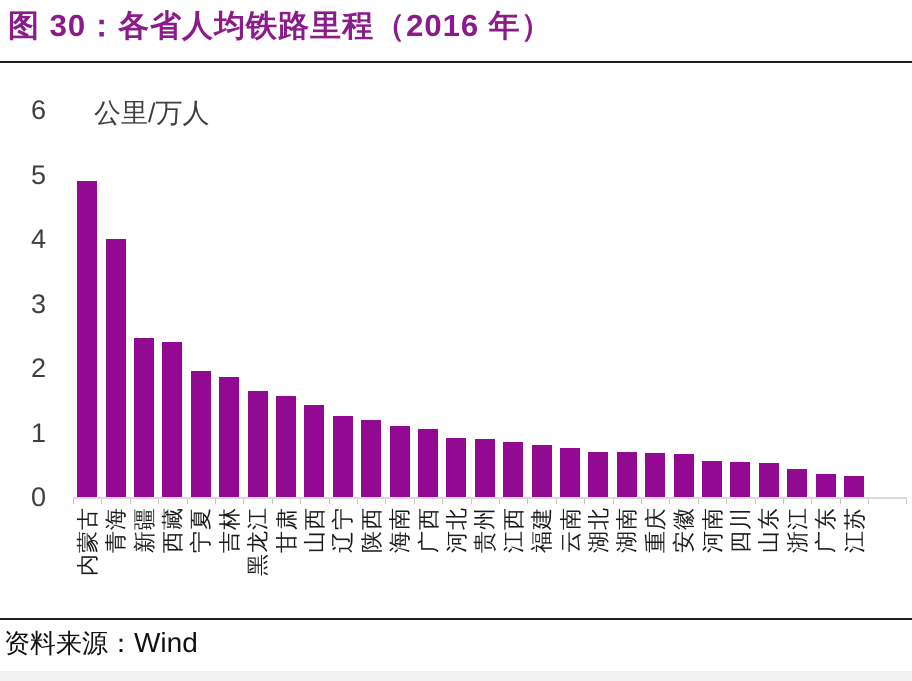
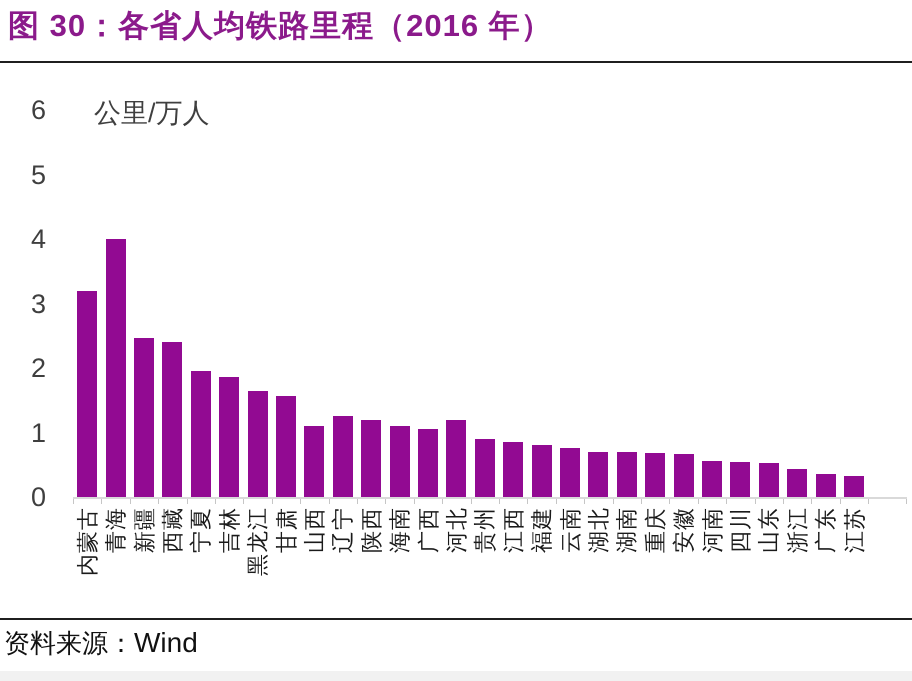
内蒙古: 4.9 -> 3.2
山西: 1.4 -> 1.1
河北: 0.9 -> 1.2
